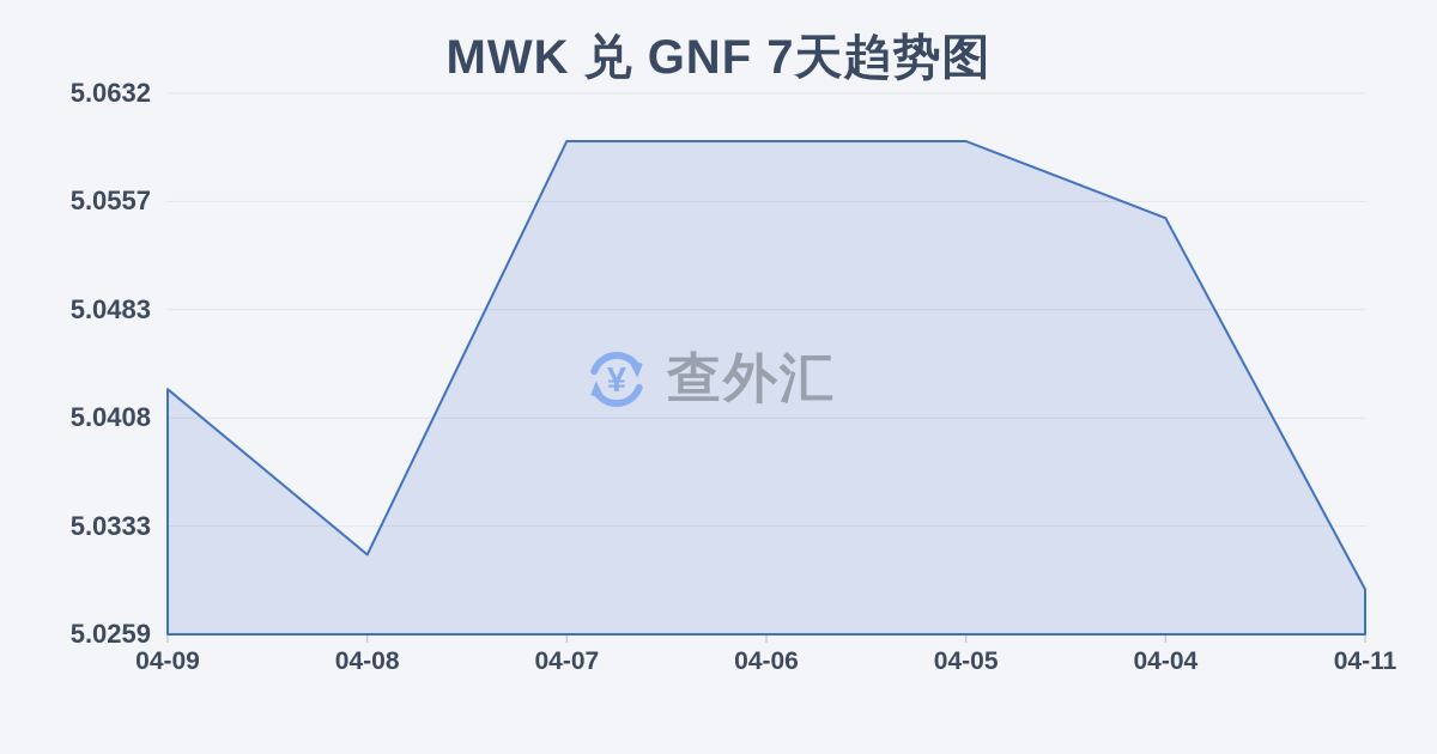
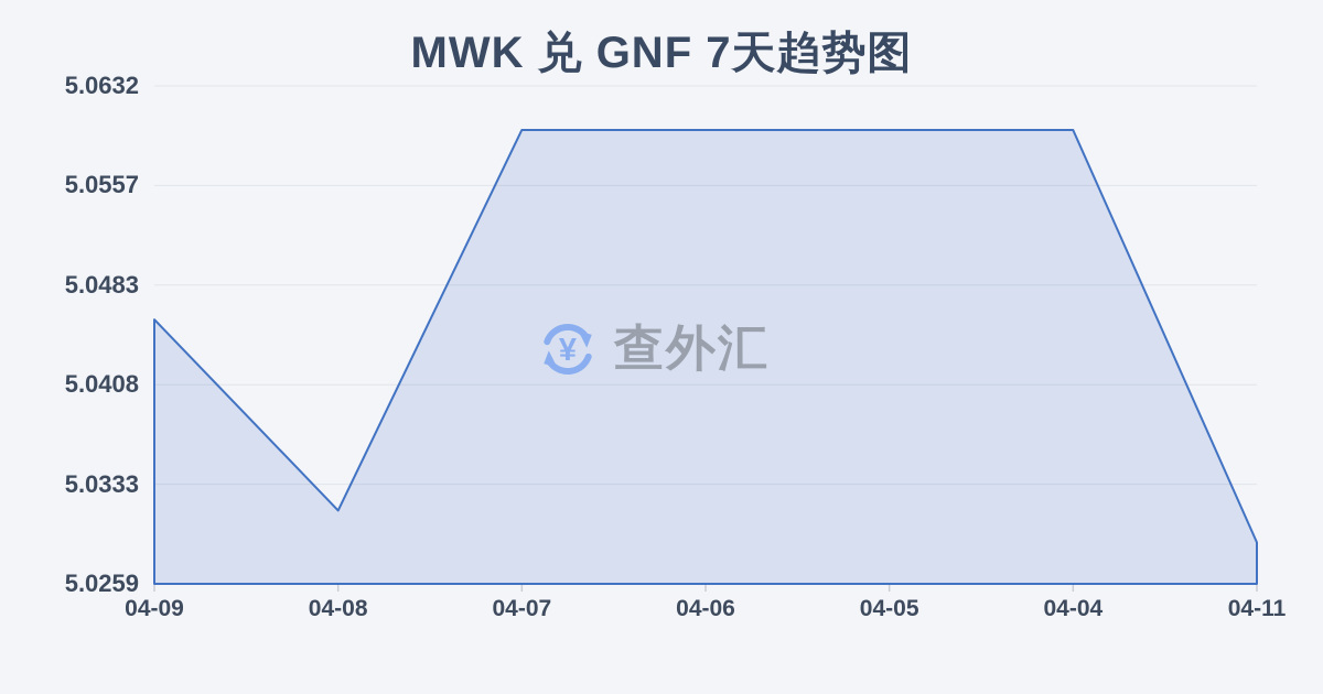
04-09: 5.0428 -> 5.0457
04-04: 5.0546 -> 5.0599
